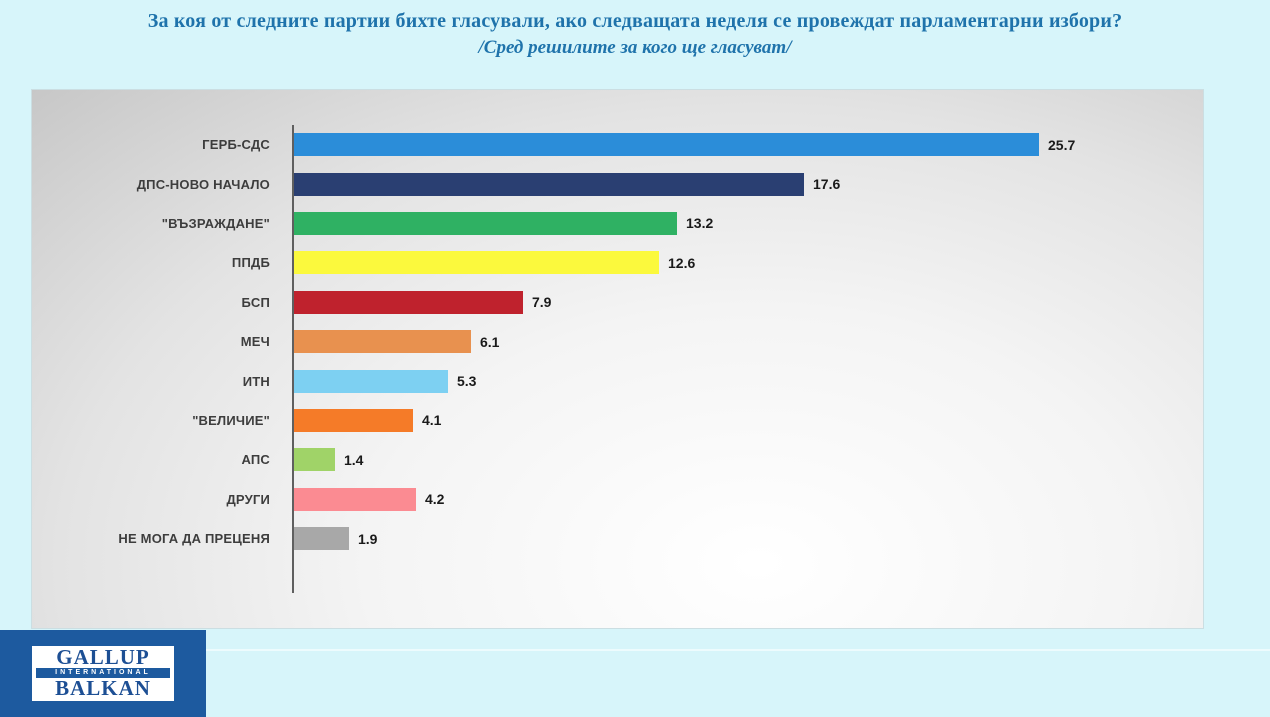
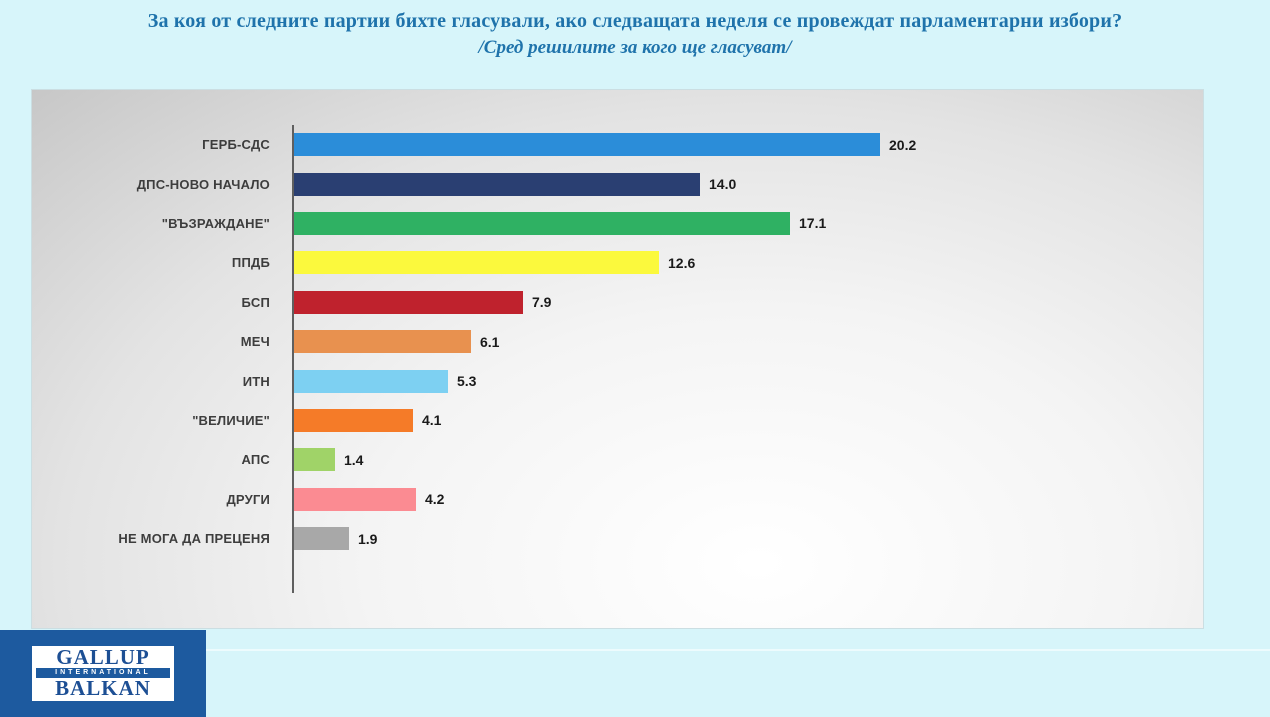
ГЕРБ-СДС: 25.7 -> 20.2
ДПС-НОВО НАЧАЛО: 17.6 -> 14.0
"ВЪЗРАЖДАНЕ": 13.2 -> 17.1
